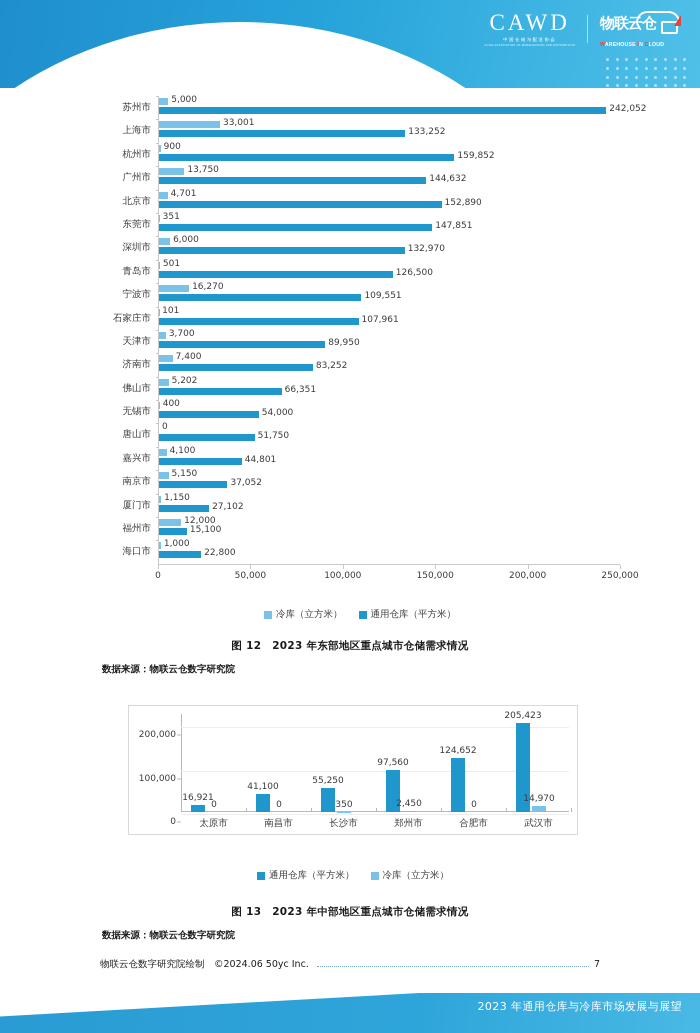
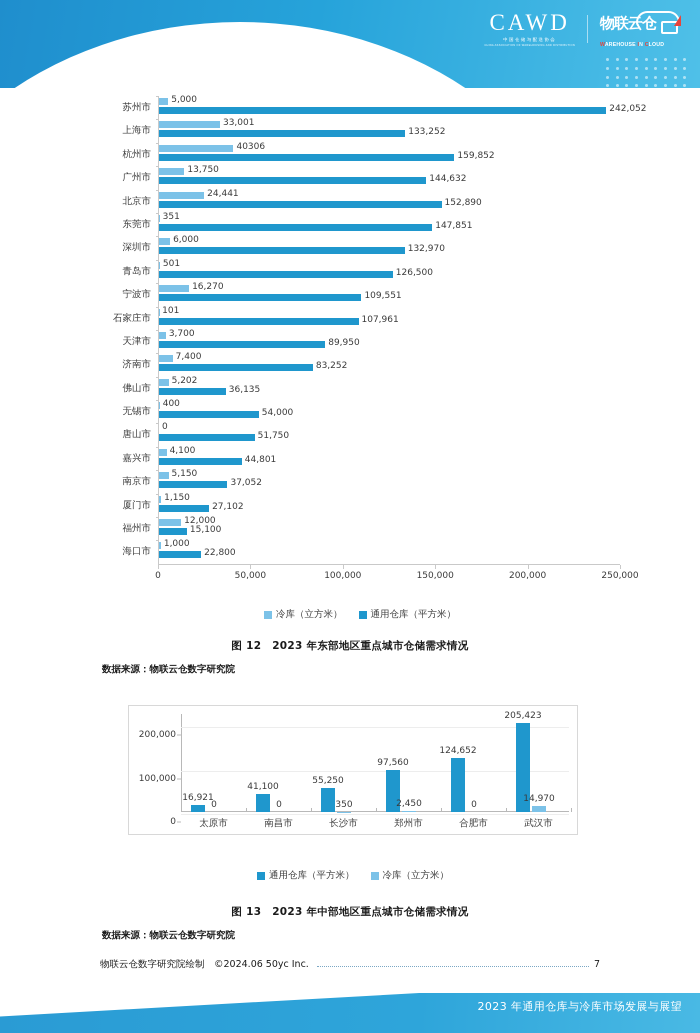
图 12 2023 年东部地区重点城市仓储需求情况/冷库（立方米）/杭州市: 900 -> 40306
图 12 2023 年东部地区重点城市仓储需求情况/冷库（立方米）/北京市: 4,701 -> 24,441
图 12 2023 年东部地区重点城市仓储需求情况/通用仓库（平方米）/佛山市: 66,351 -> 36,135
